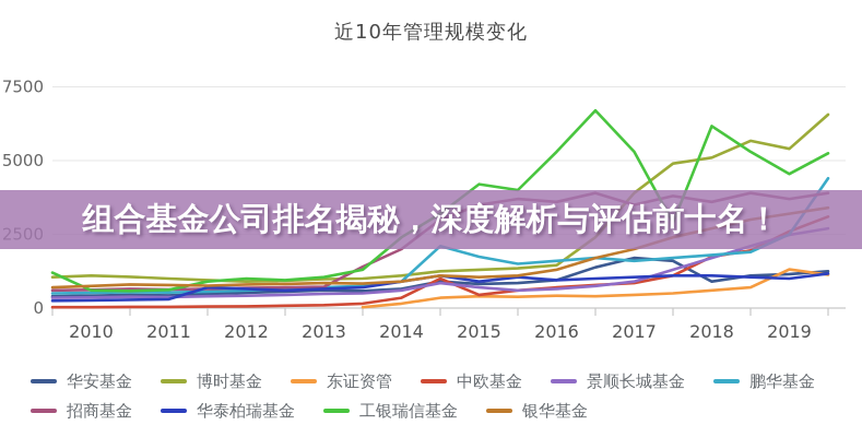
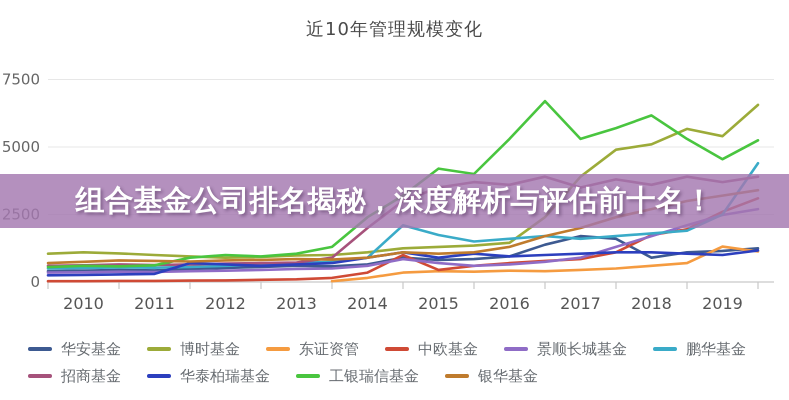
工银瑞信基金/2010: 1200 -> 600
招商基金/2014: 1400 -> 900
工银瑞信基金/2018: 2900 -> 5700
